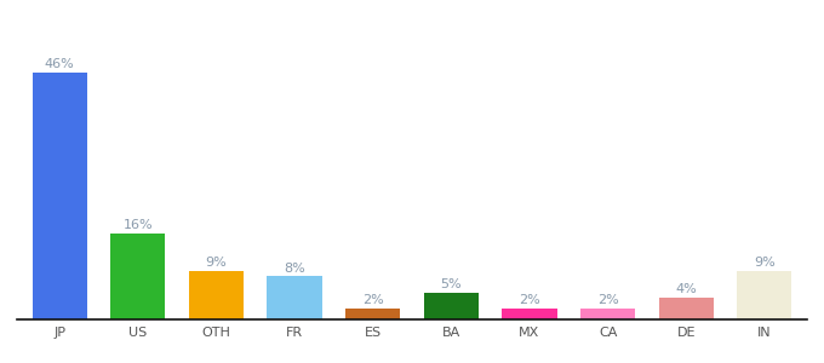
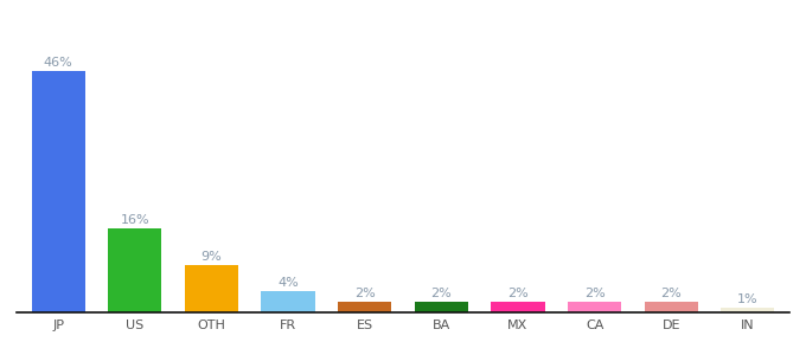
FR: 8% -> 4%
BA: 5% -> 2%
DE: 4% -> 2%
IN: 9% -> 1%
